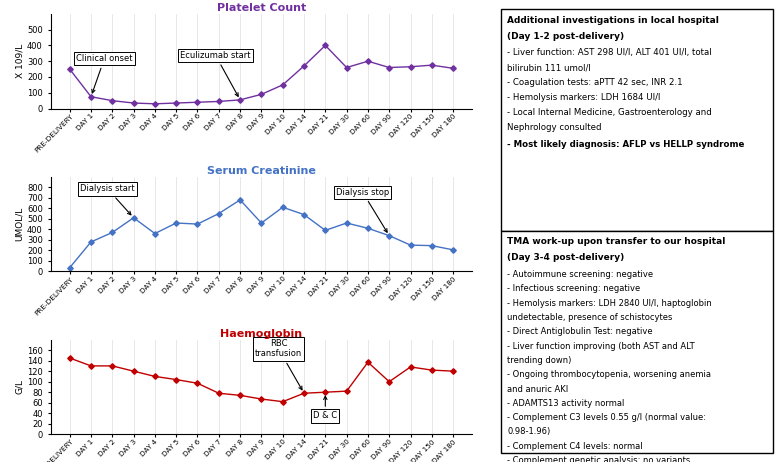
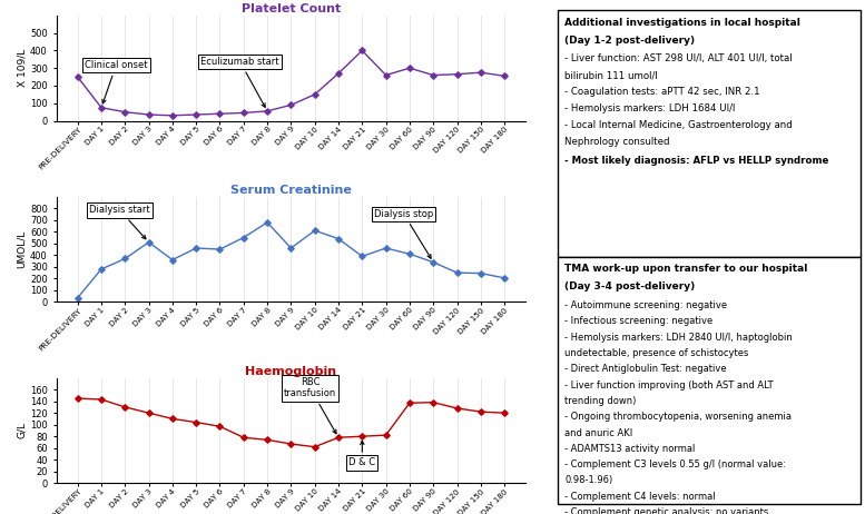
Haemoglobin/DAY 1: 130 -> 143
Haemoglobin/DAY 90: 100 -> 138
